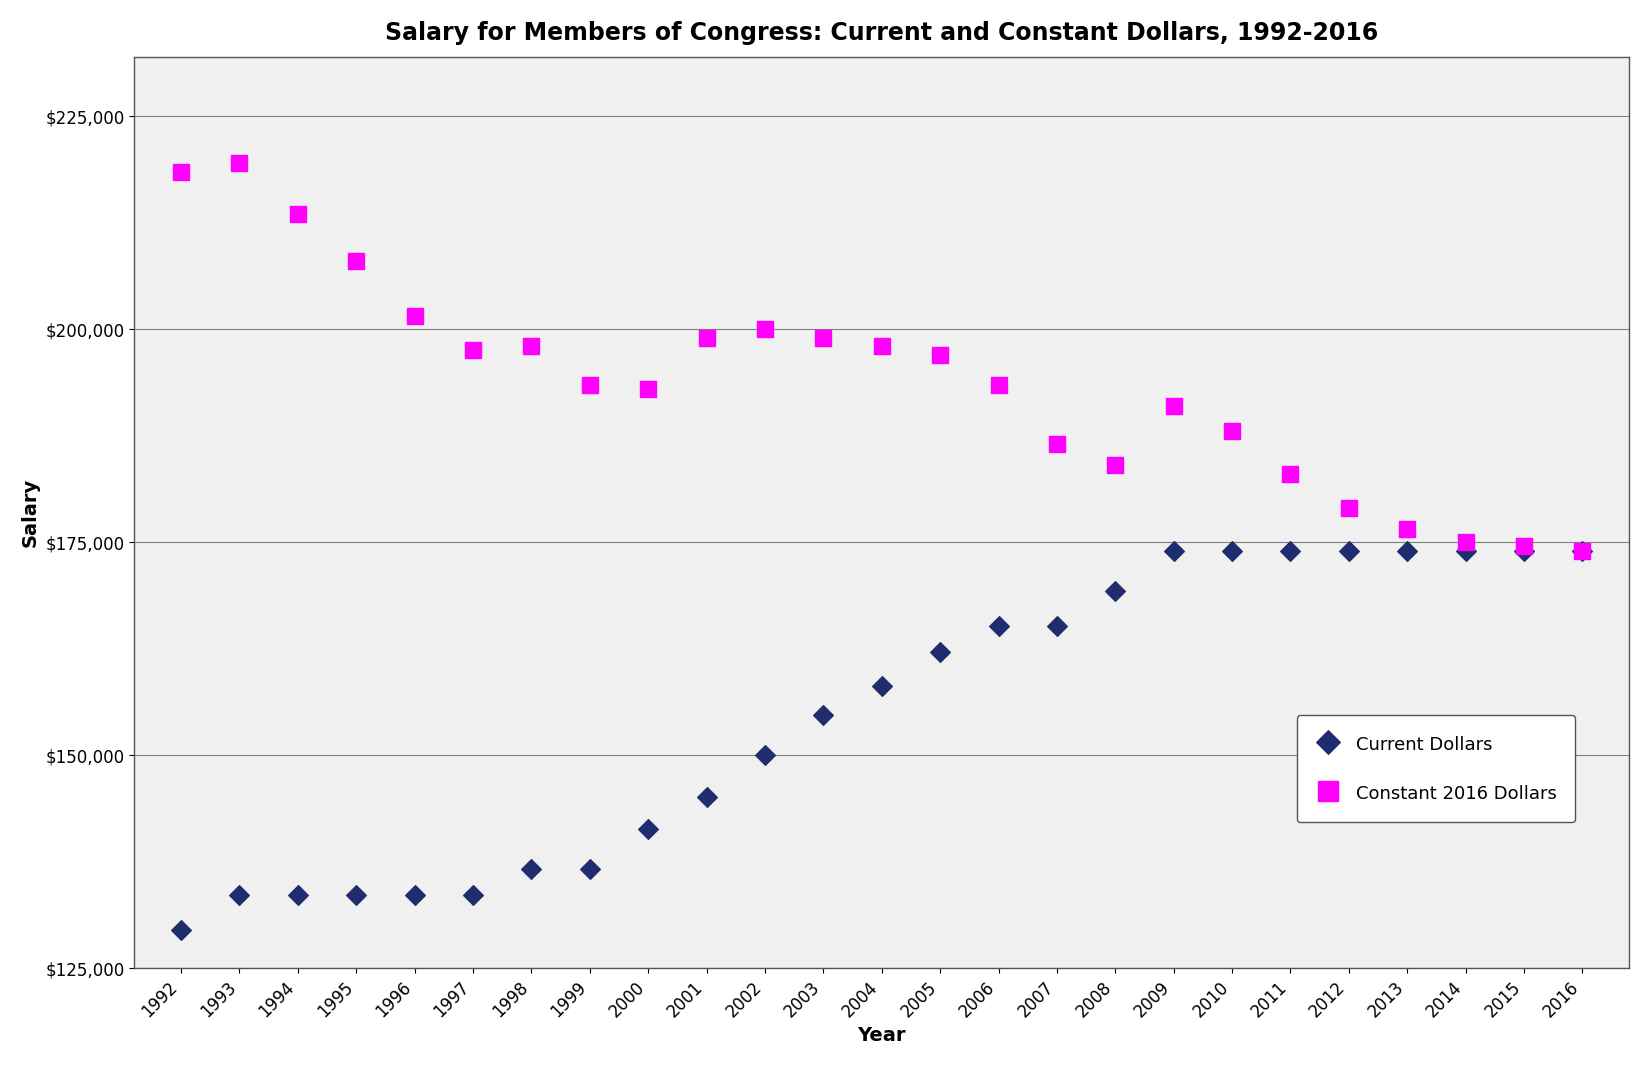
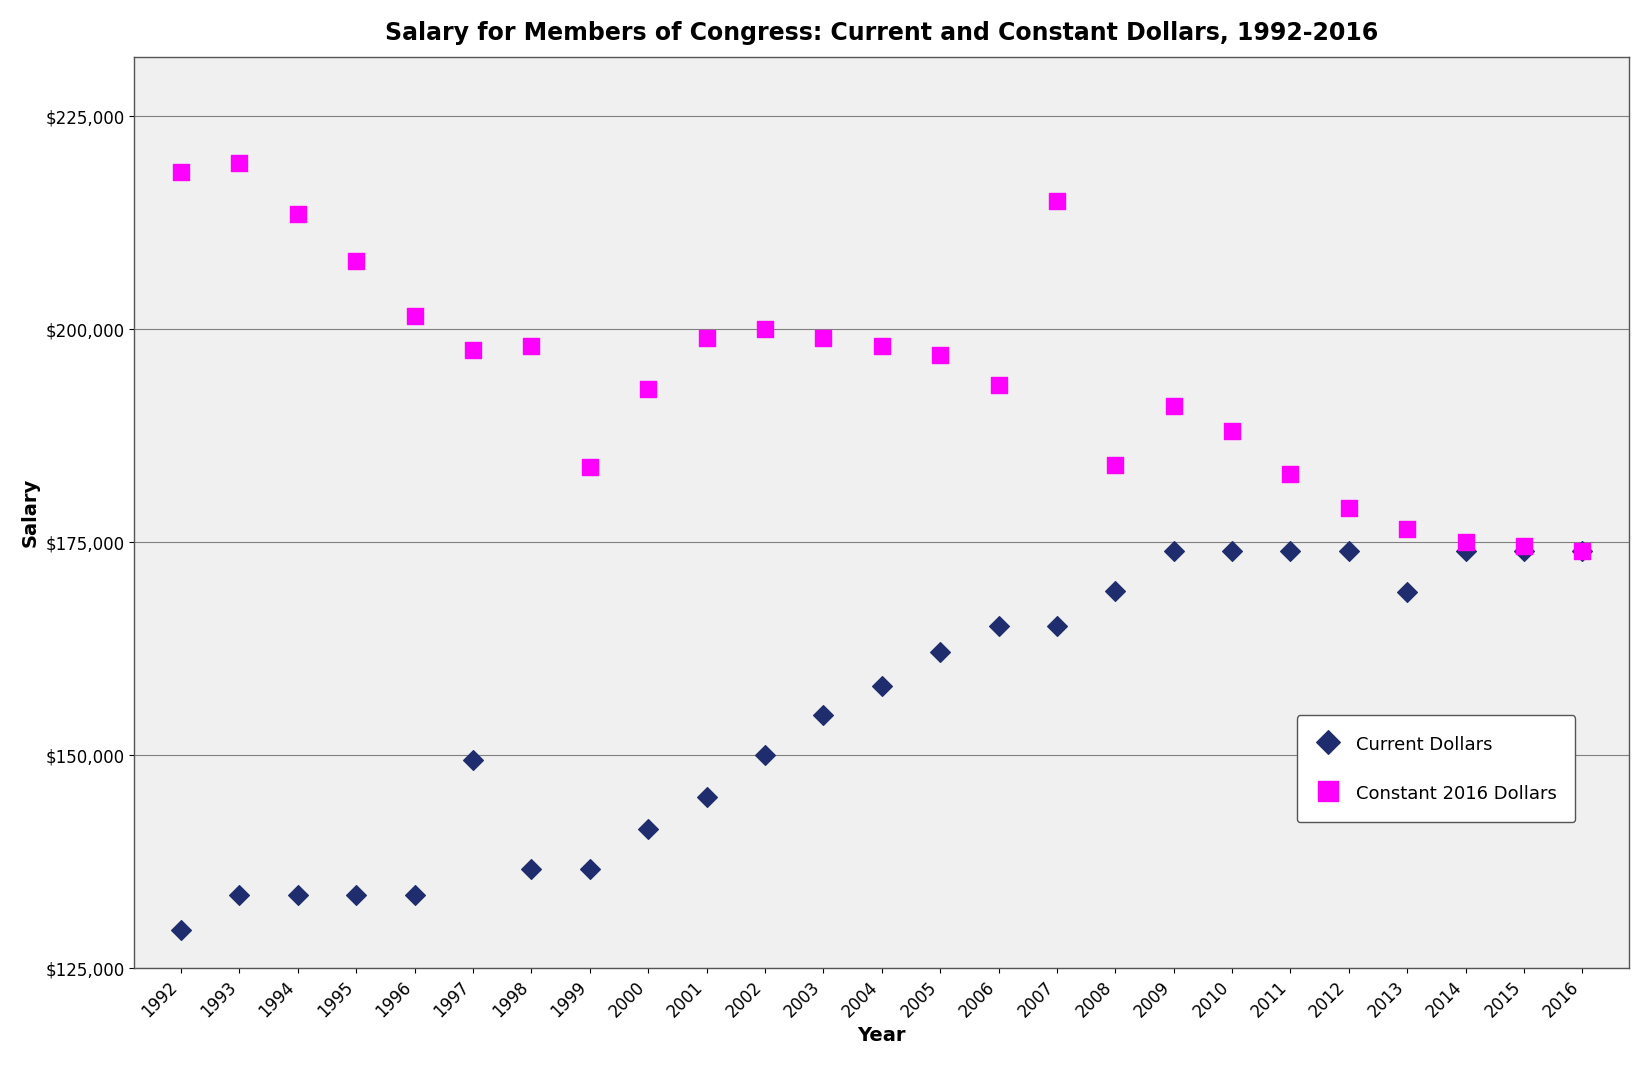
Current Dollars/1997: $133,600 -> $149,400
Constant 2016 Dollars/1999: $193,500 -> $183,800
Constant 2016 Dollars/2007: $186,500 -> $215,000
Current Dollars/2013: $174,000 -> $169,200
